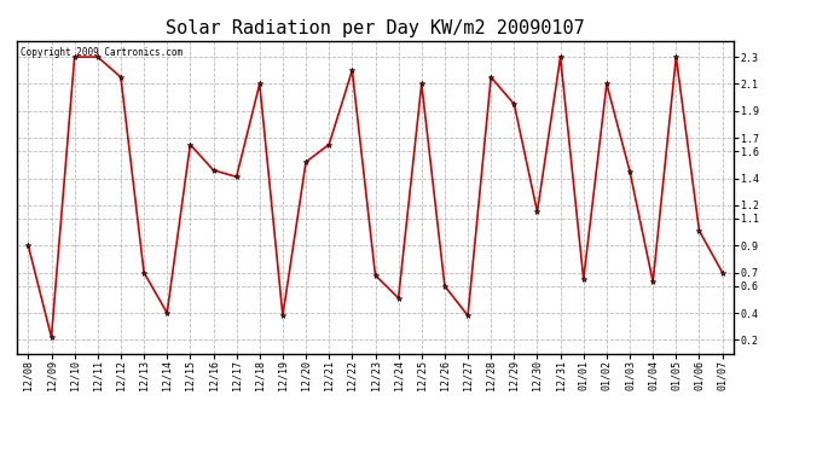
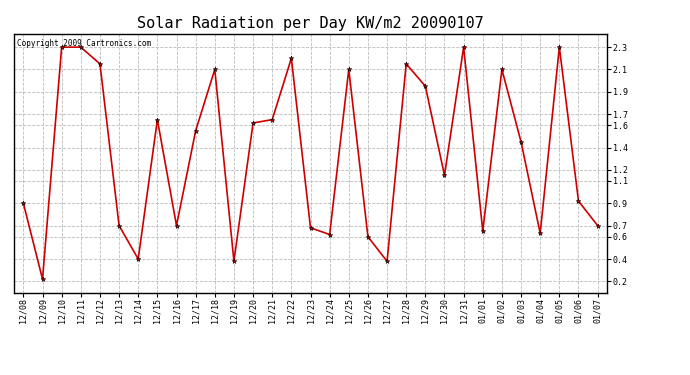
12/16: 1.46 -> 0.70
12/17: 1.41 -> 1.55
12/20: 1.52 -> 1.62
12/24: 0.51 -> 0.62
01/06: 1.01 -> 0.92
